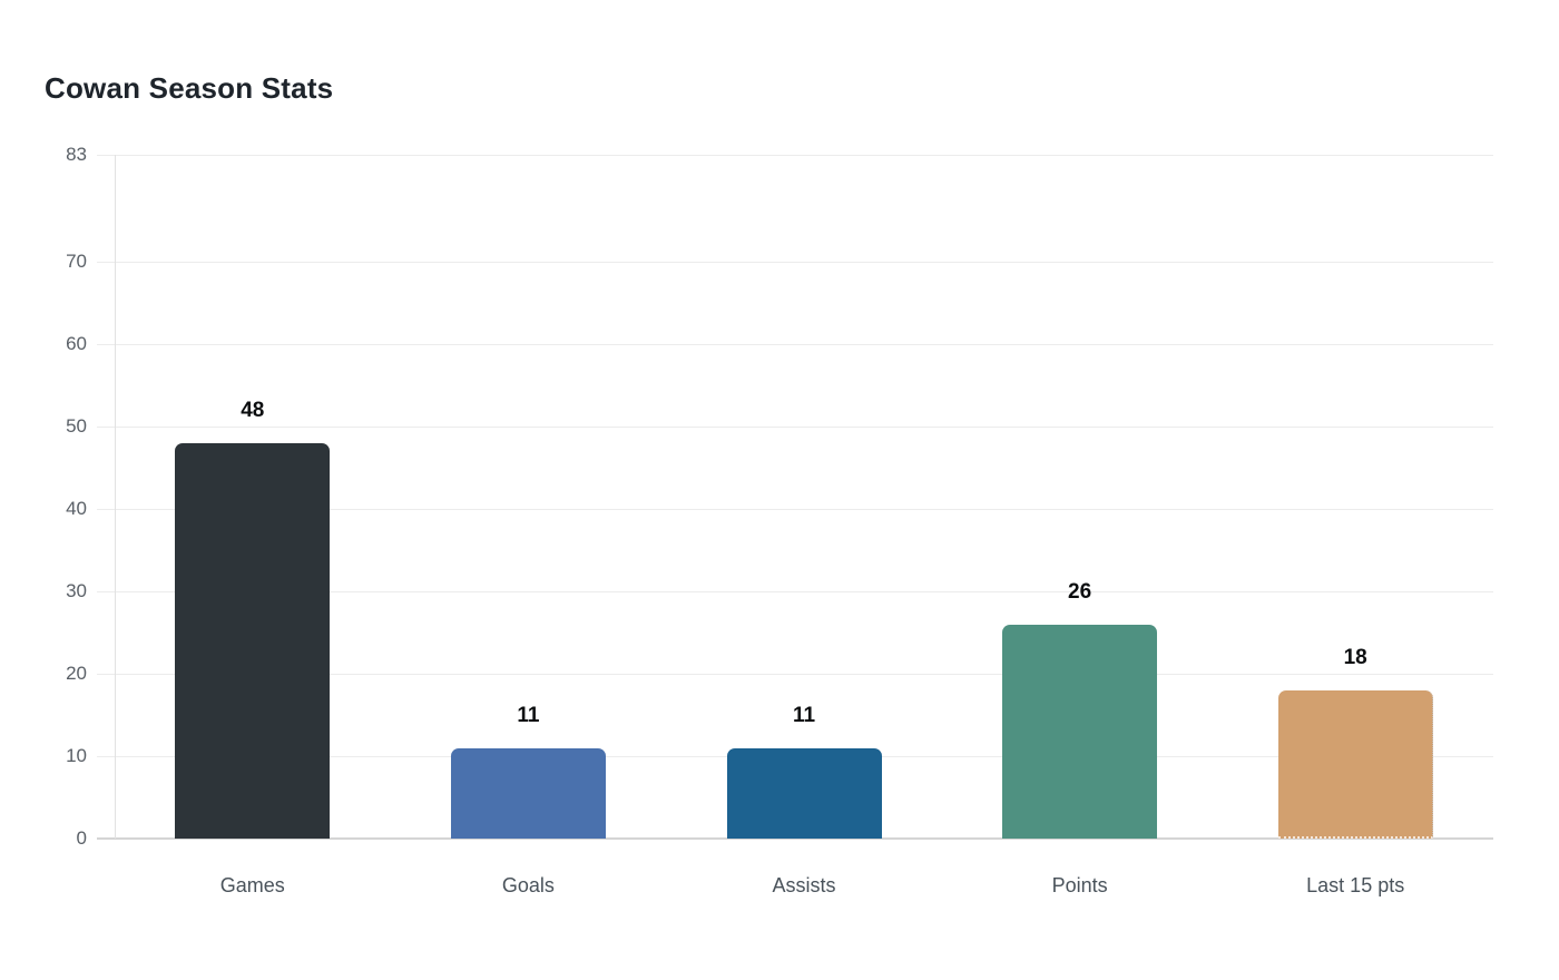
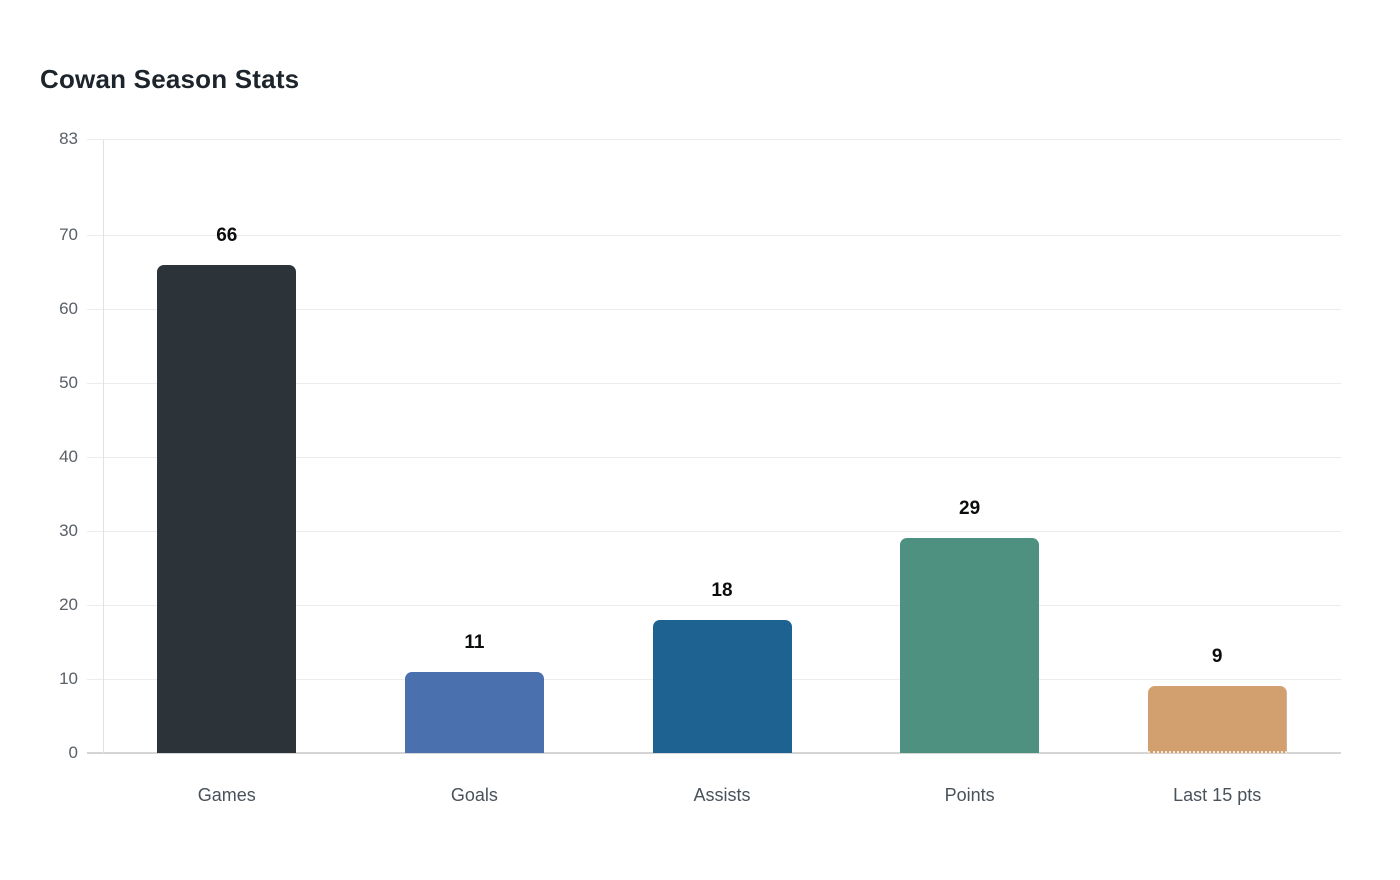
Games: 48 -> 66
Assists: 11 -> 18
Points: 26 -> 29
Last 15 pts: 18 -> 9
